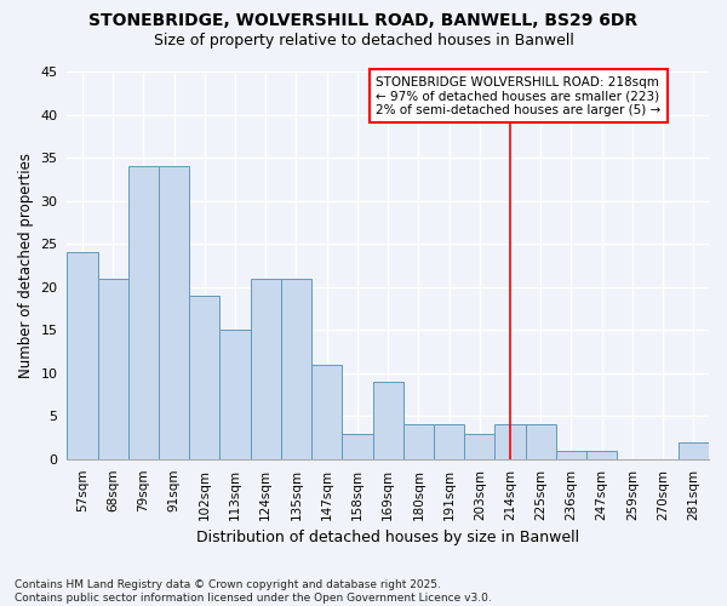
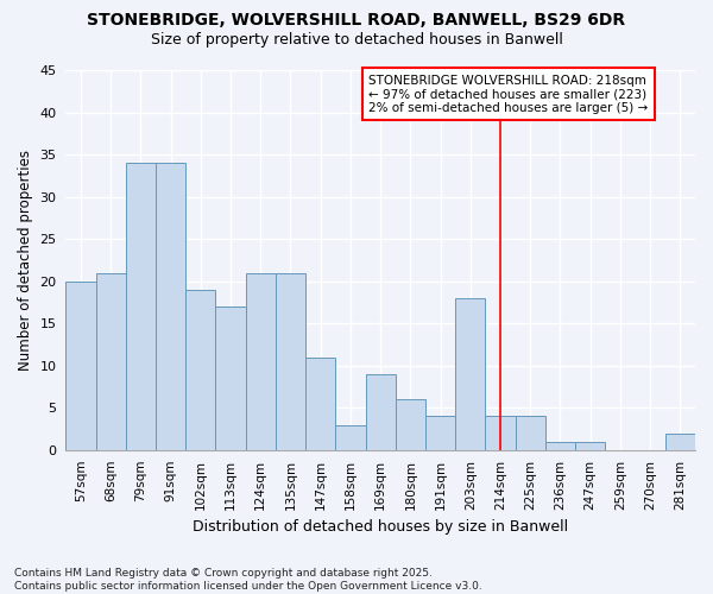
57sqm: 24 -> 20
113sqm: 15 -> 17
180sqm: 4 -> 6
203sqm: 3 -> 18
